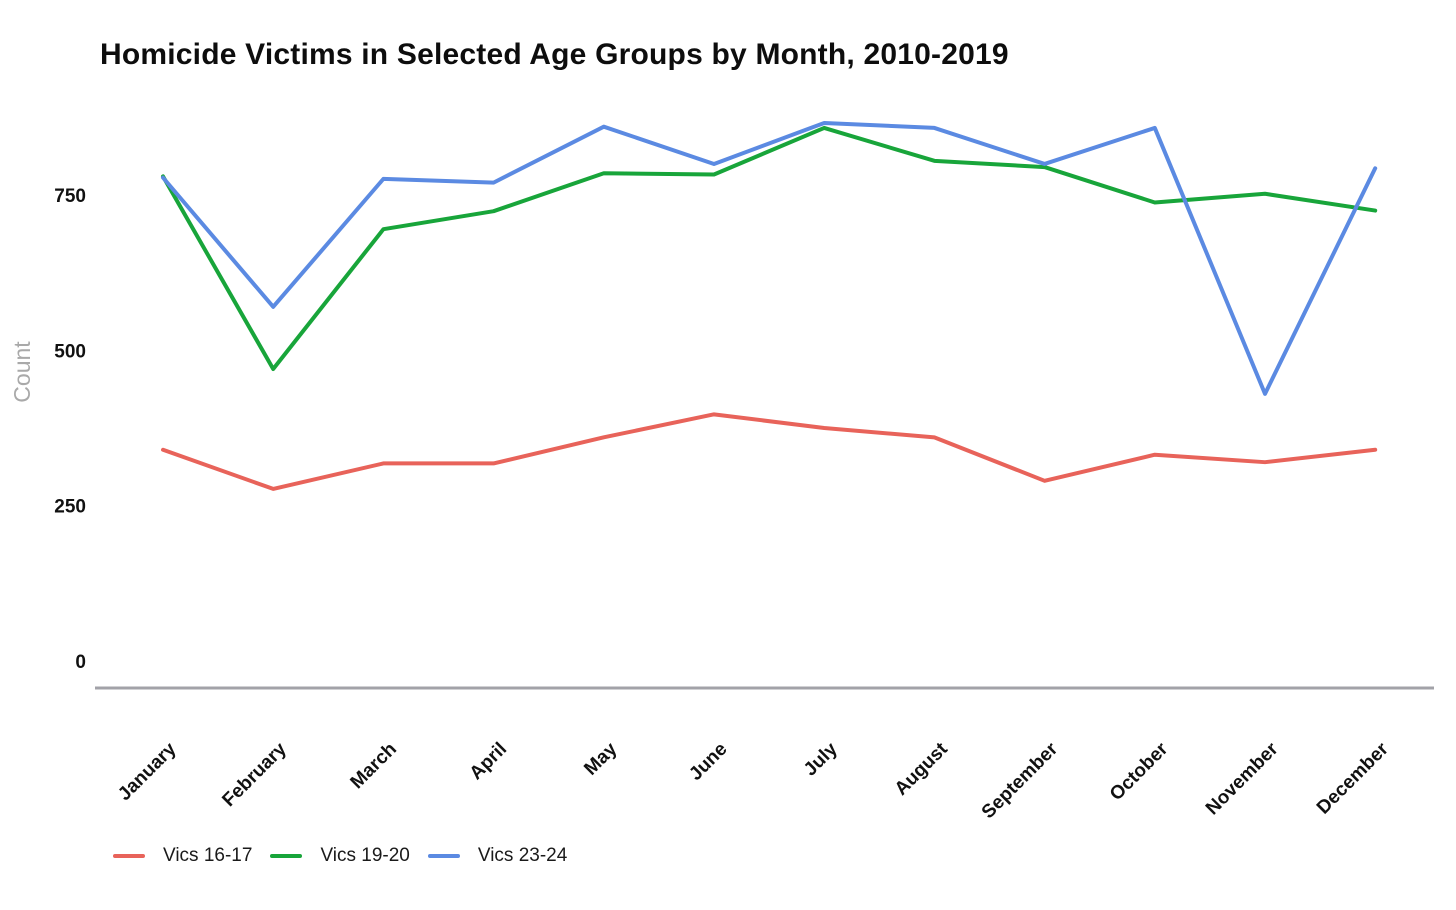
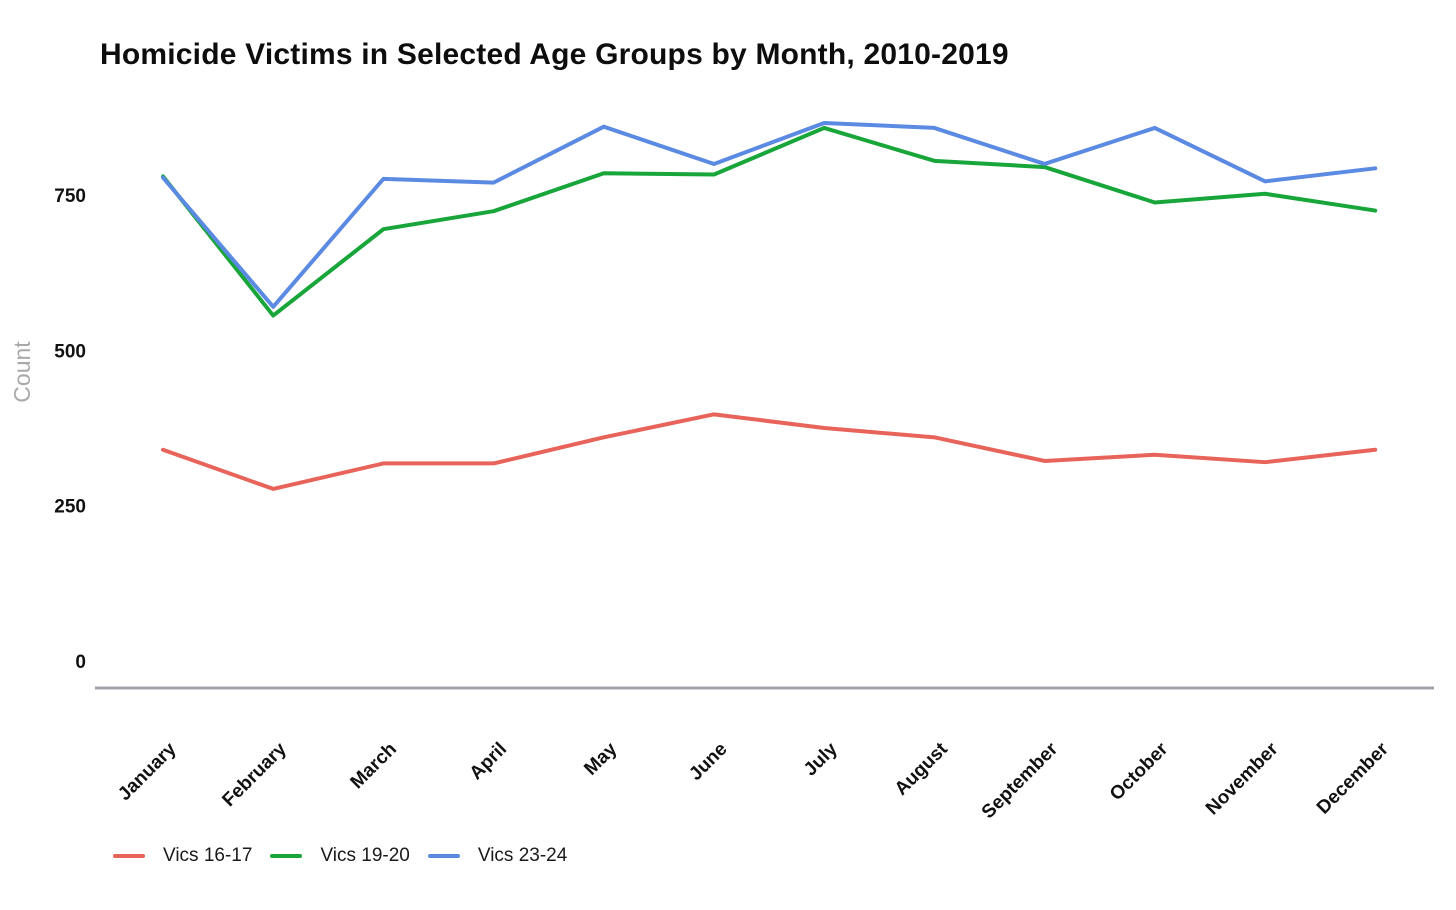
Vics 19-20/February: 470 -> 560
Vics 16-17/September: 290 -> 320
Vics 23-24/November: 430 -> 770
